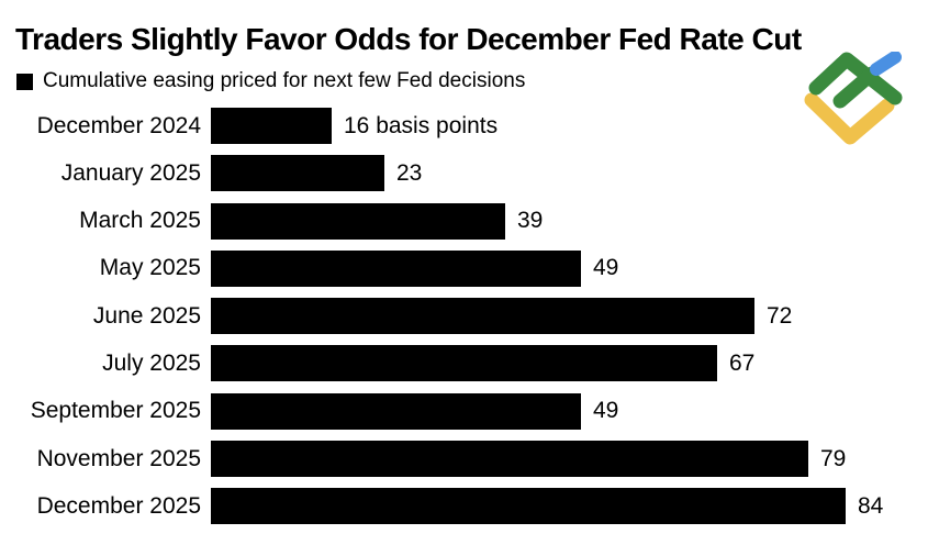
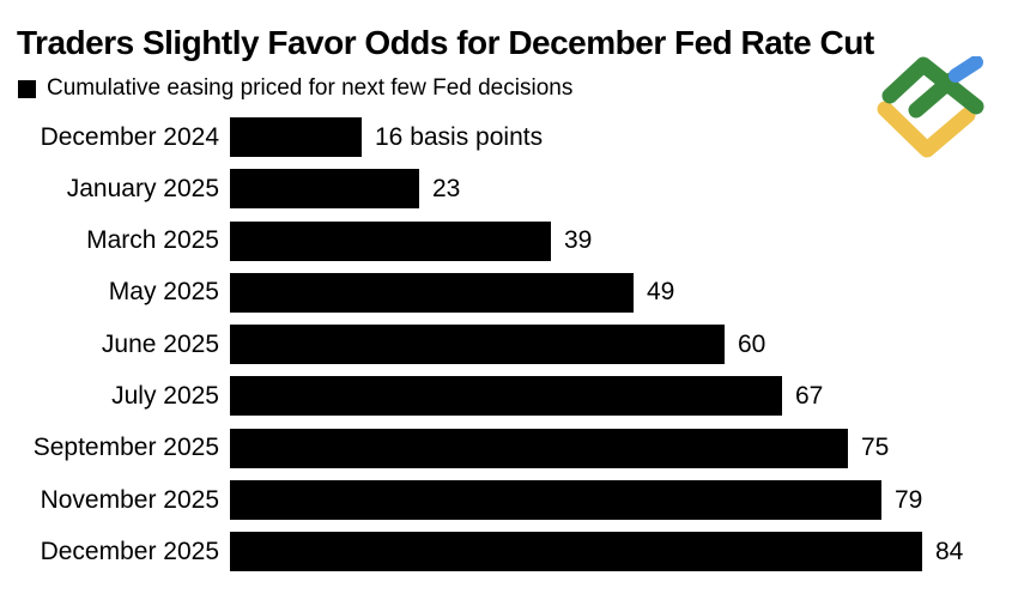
June 2025: 72 -> 60
September 2025: 49 -> 75
